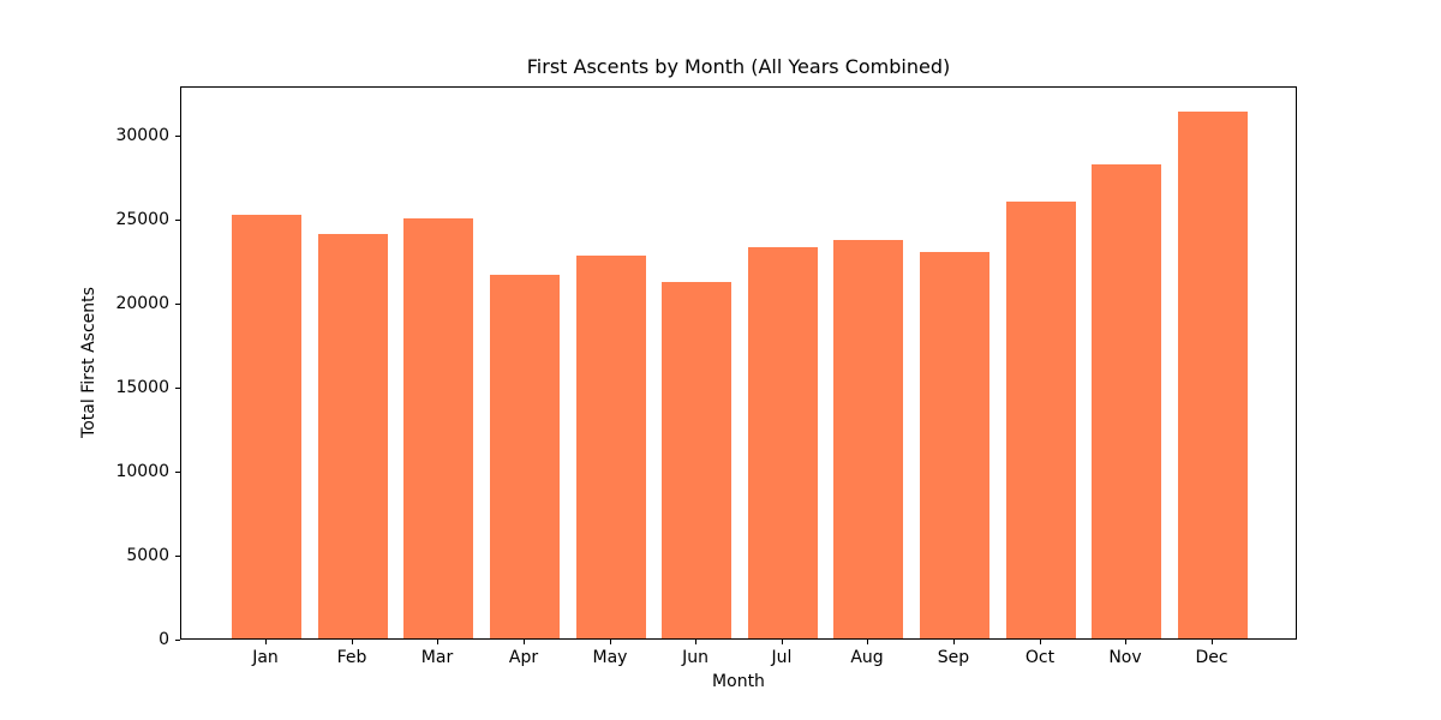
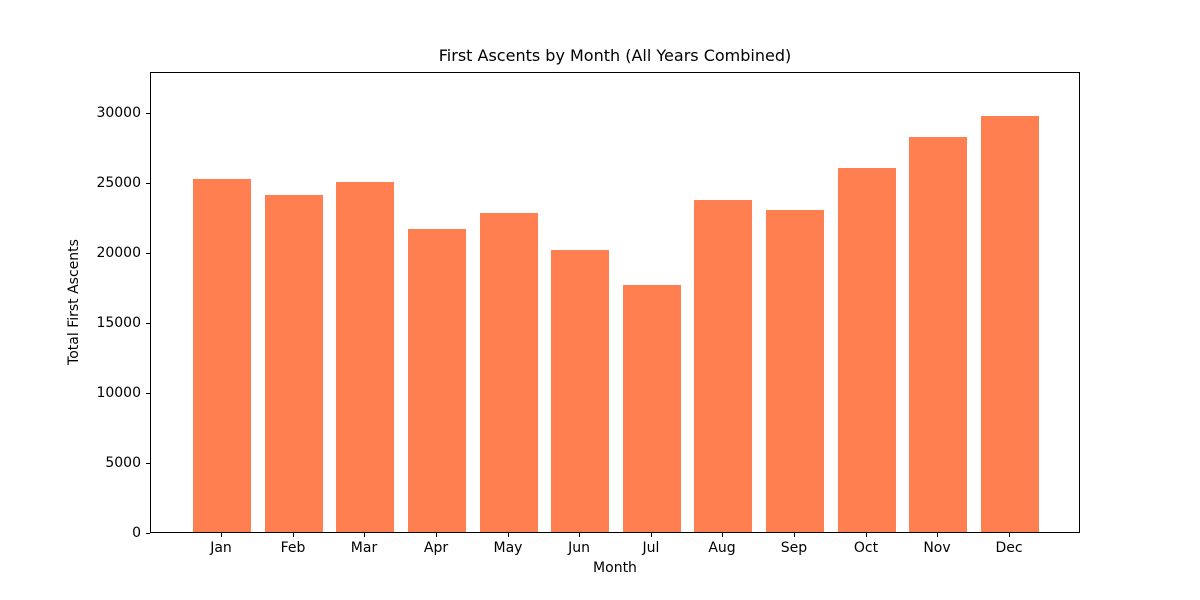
Jun: 21200 -> 20100
Jul: 23300 -> 17600
Dec: 31300 -> 29700
